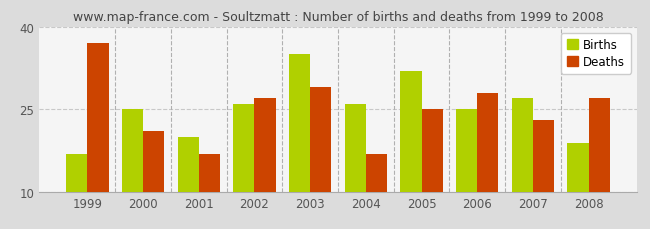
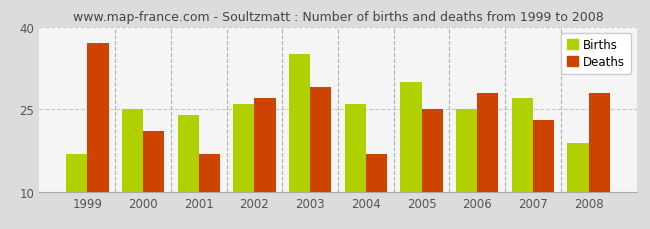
Births/2001: 20 -> 24
Births/2005: 32 -> 30
Deaths/2008: 27 -> 28
